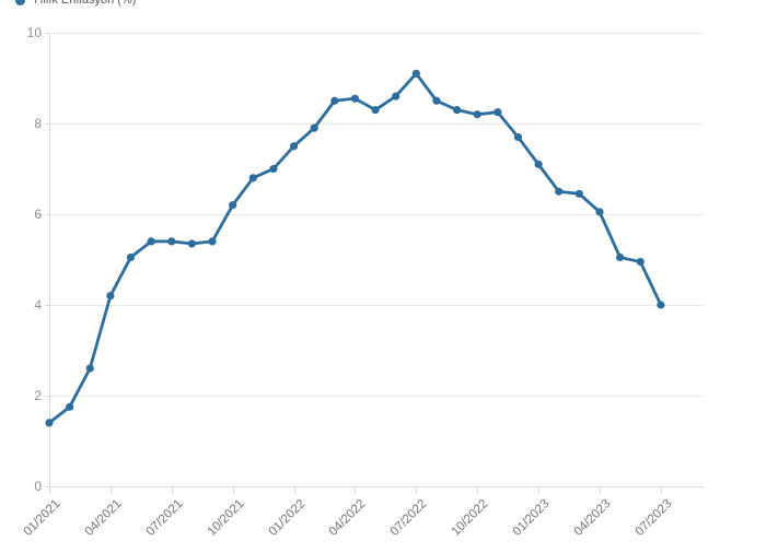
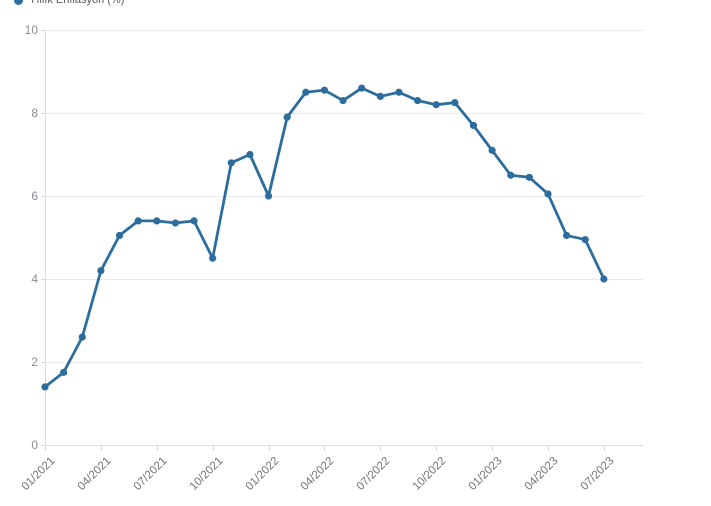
10/2021: 6.2 -> 4.5
01/2022: 7.5 -> 6.0
07/2022: 9.1 -> 8.4
